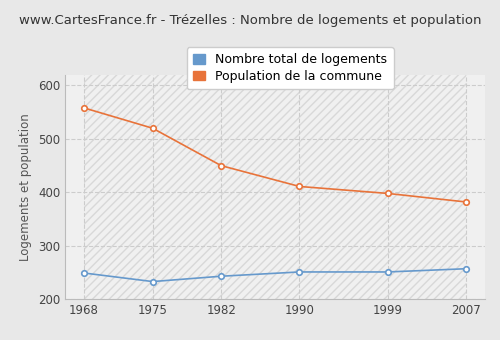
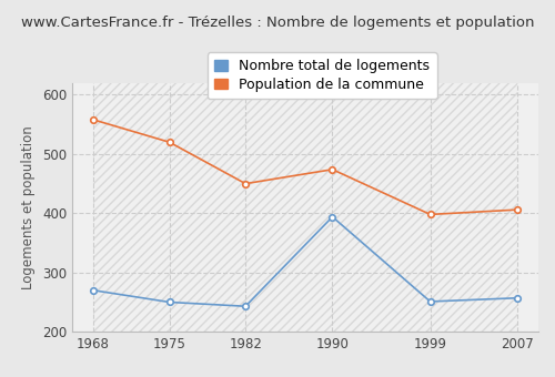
Nombre total de logements/1968: 249 -> 270
Nombre total de logements/1975: 233 -> 250
Nombre total de logements/1990: 251 -> 394
Population de la commune/1990: 411 -> 474
Population de la commune/2007: 382 -> 406
